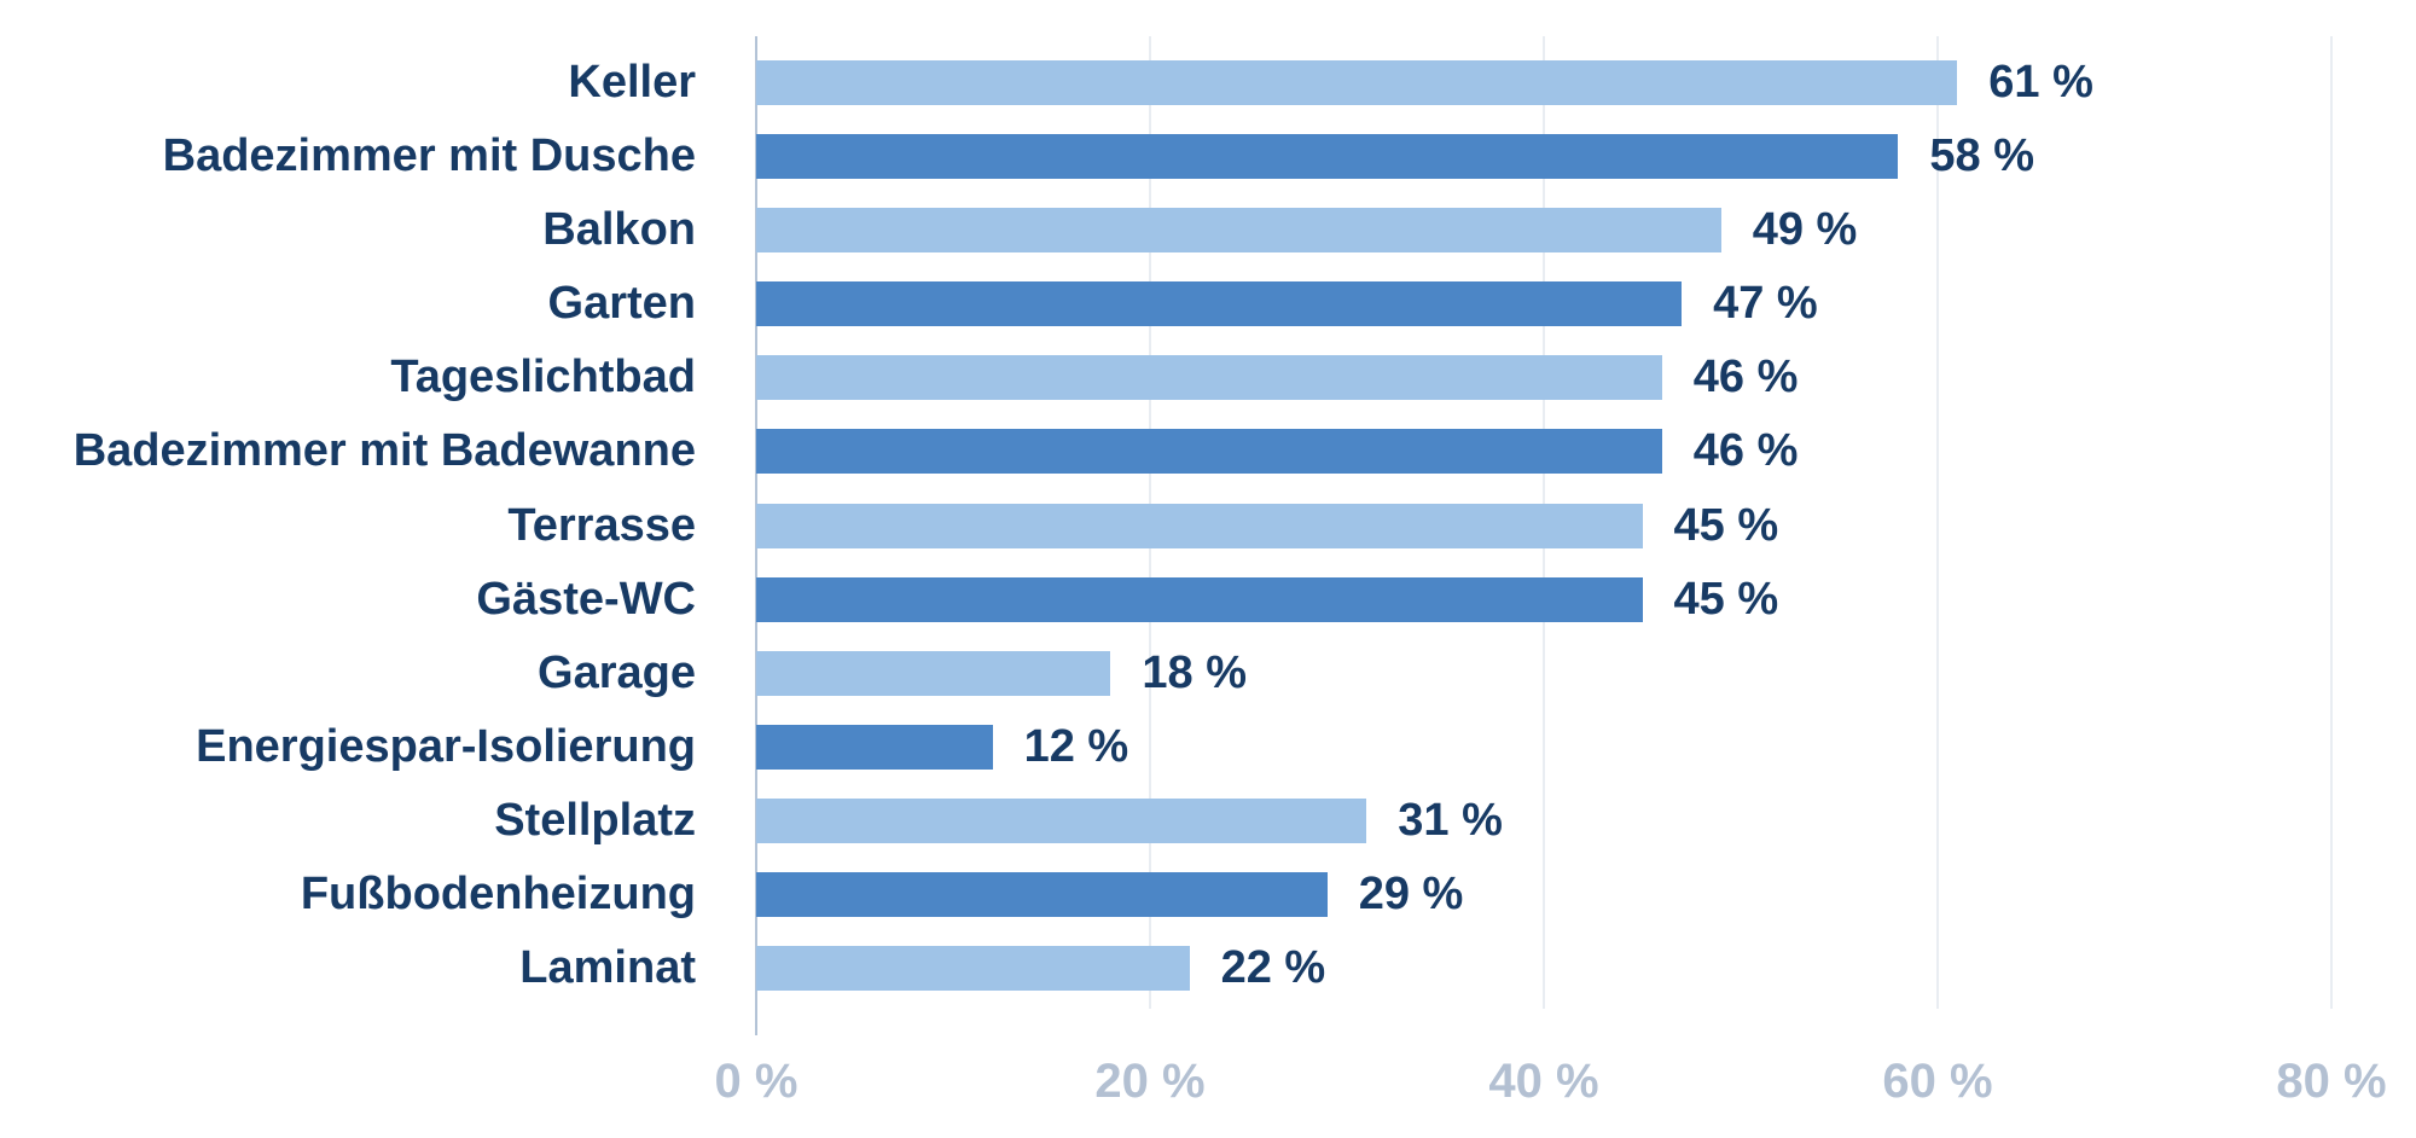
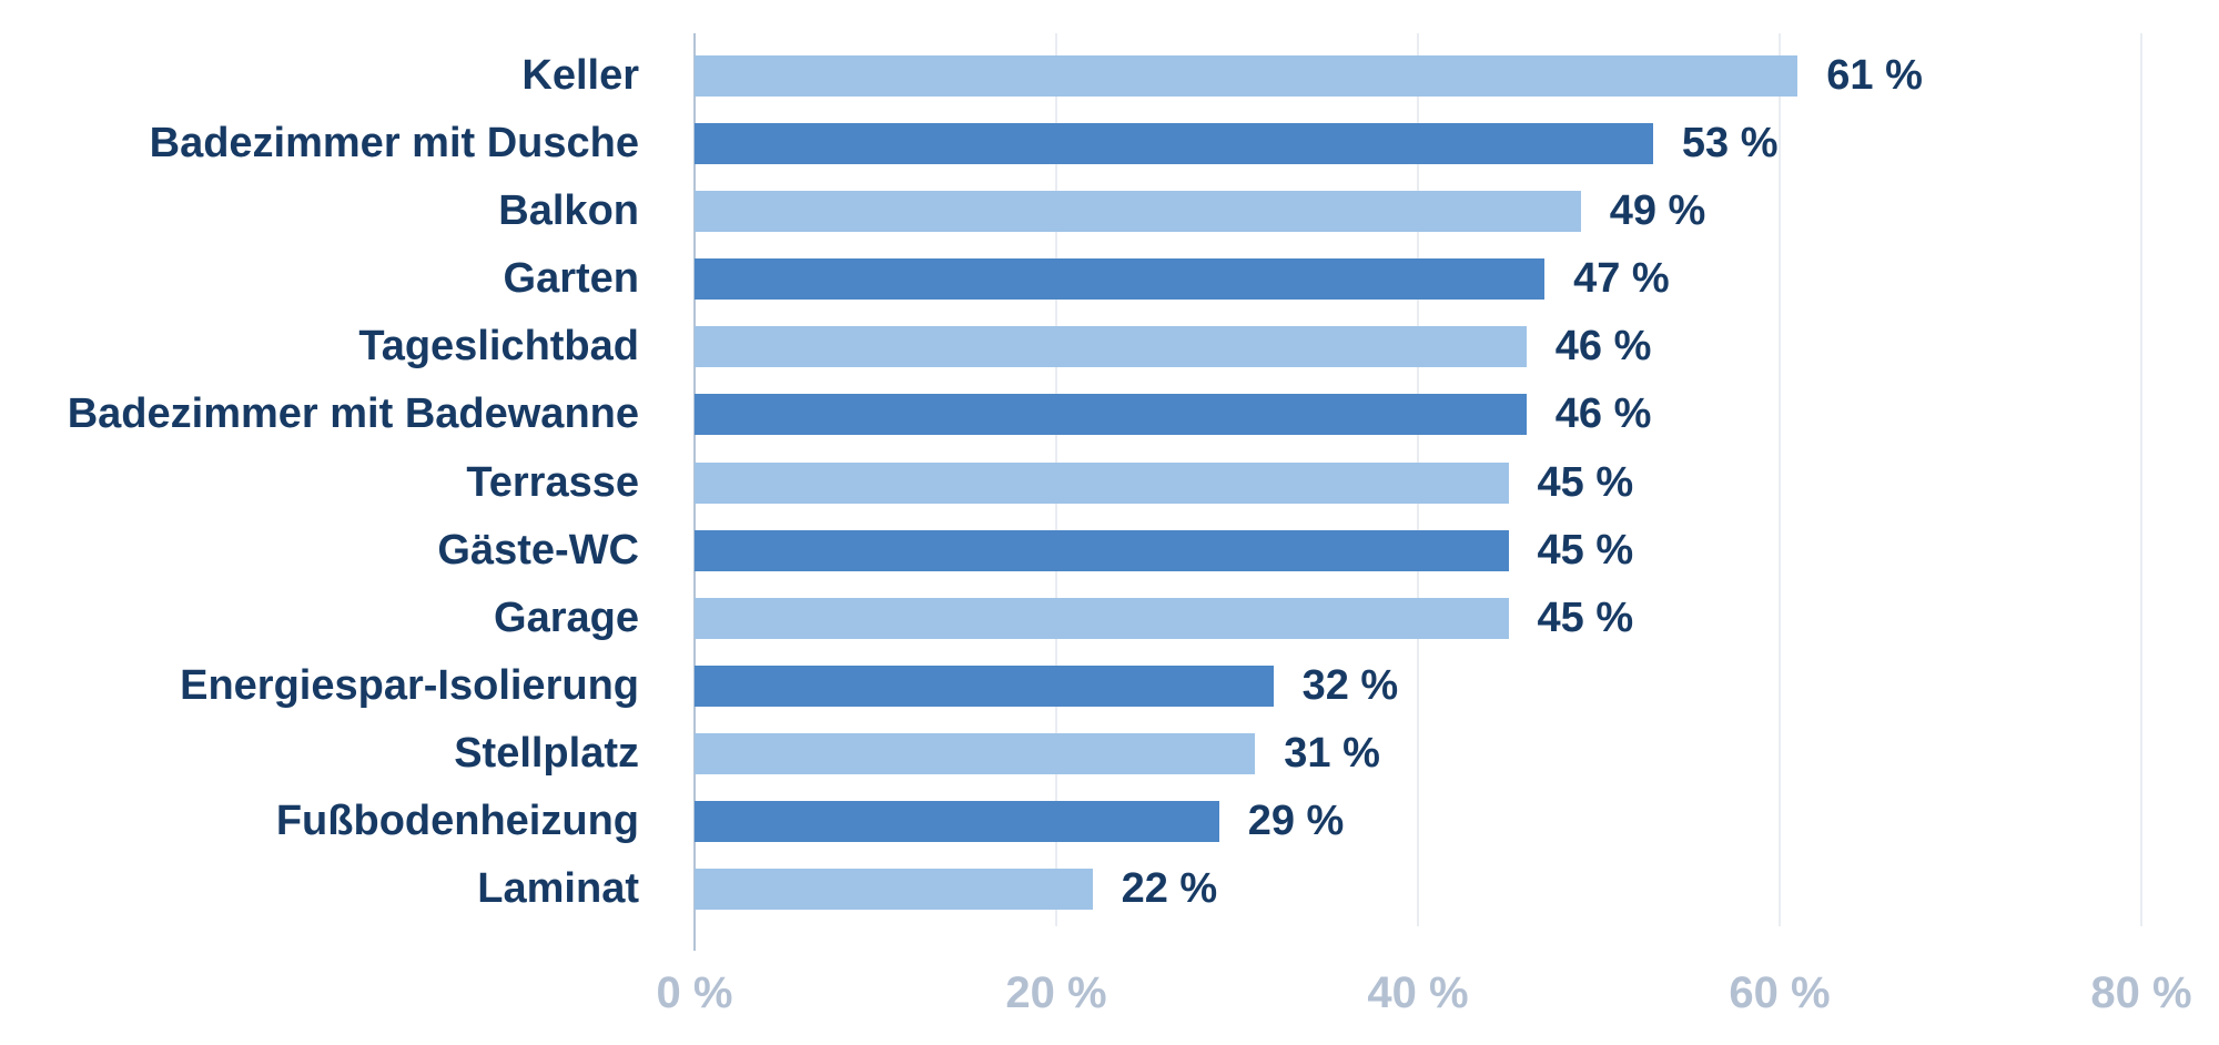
Badezimmer mit Dusche: 58 -> 53
Garage: 18 -> 45
Energiespar-Isolierung: 12 -> 32
